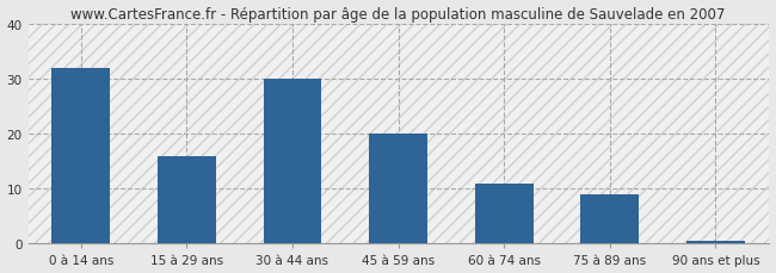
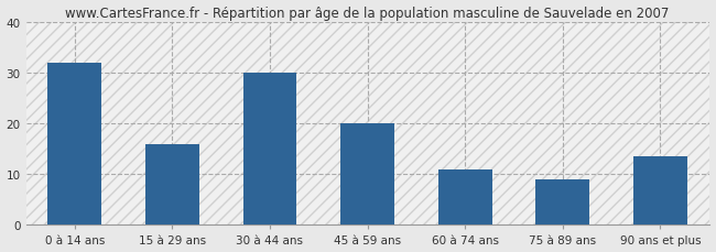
90 ans et plus: 0.5 -> 13.5
